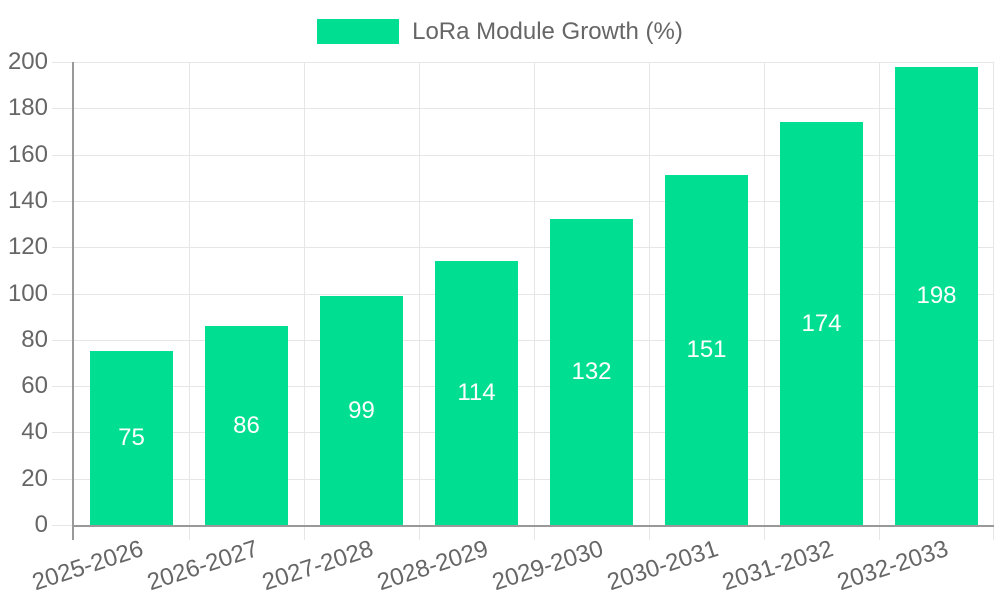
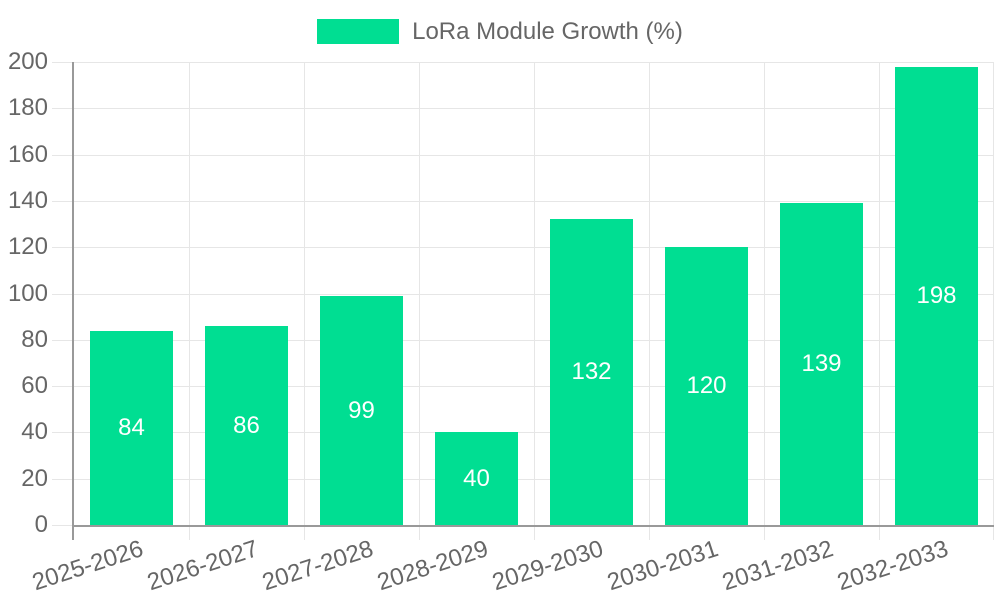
2025-2026: 75 -> 84
2028-2029: 114 -> 40
2030-2031: 151 -> 120
2031-2032: 174 -> 139
